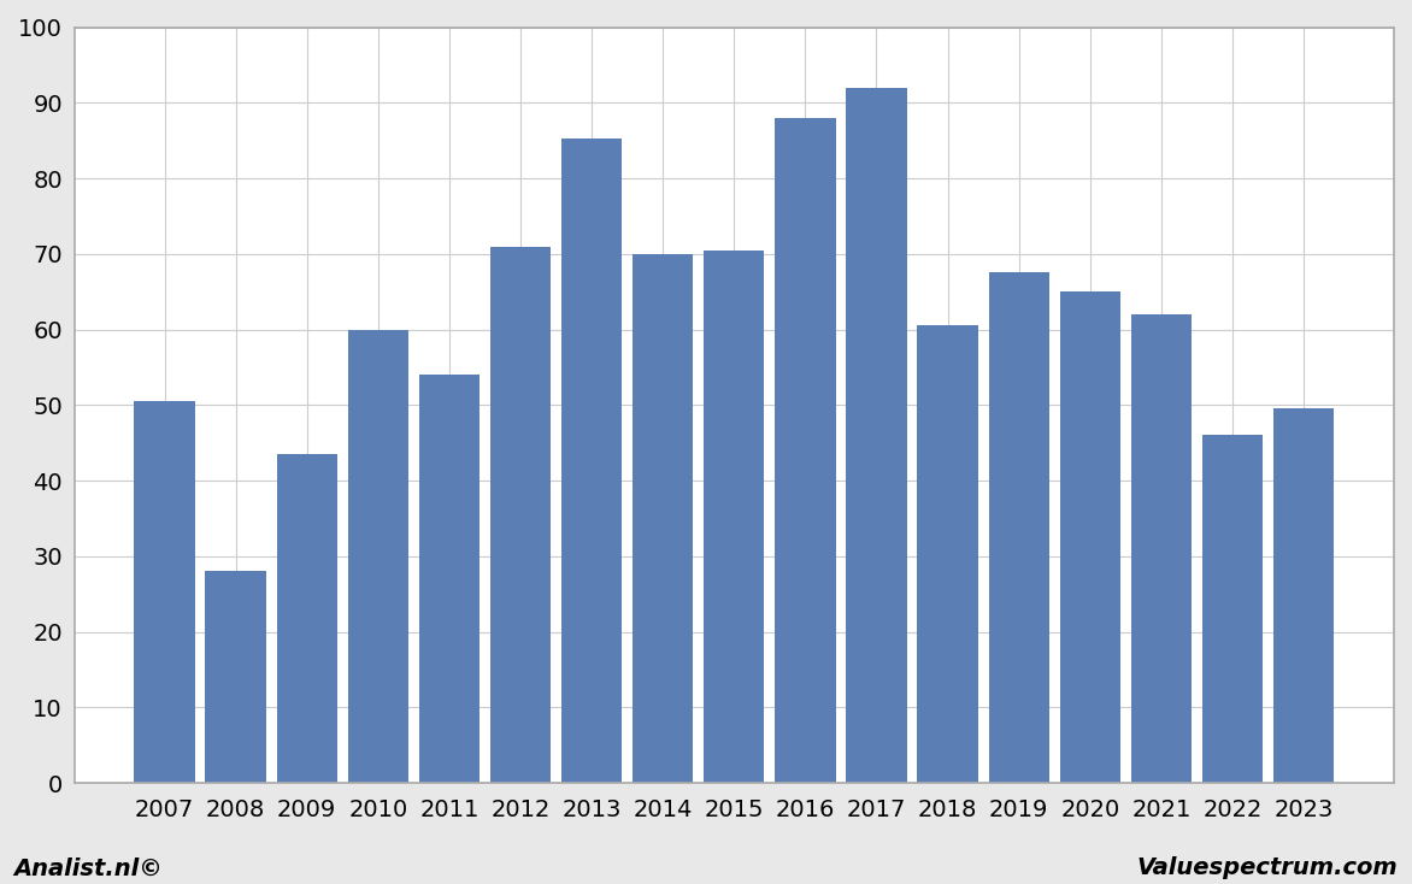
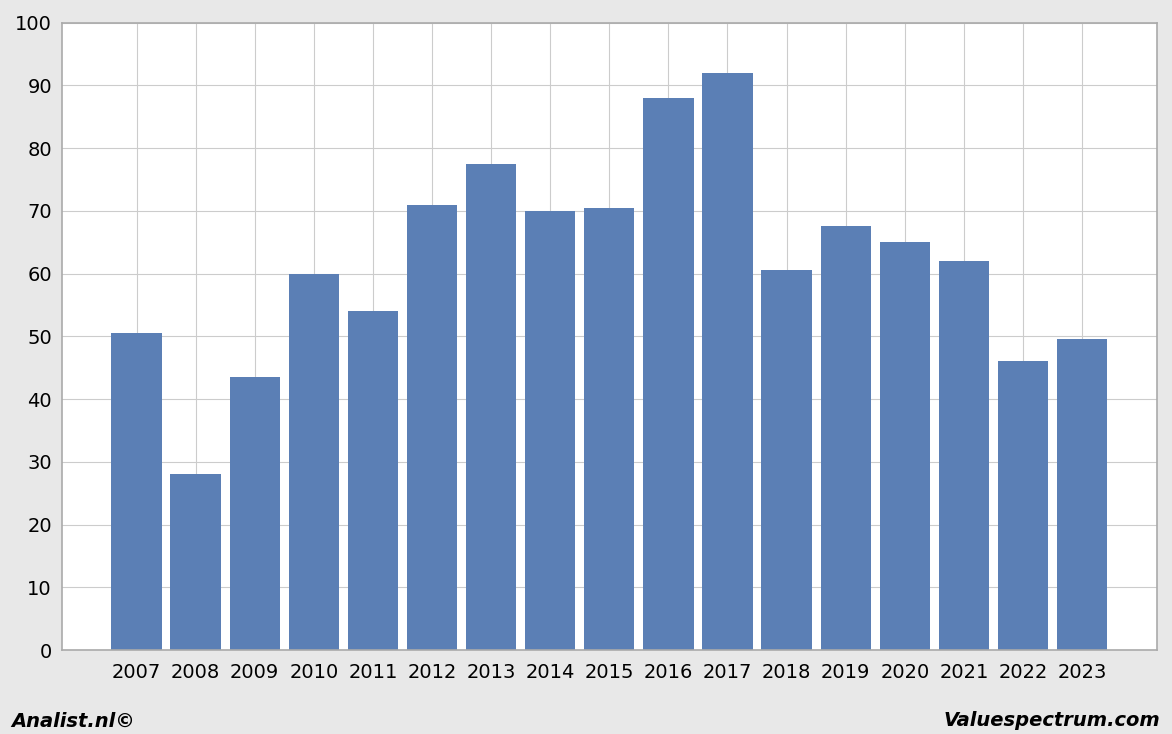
2013: 85.2 -> 77.5
